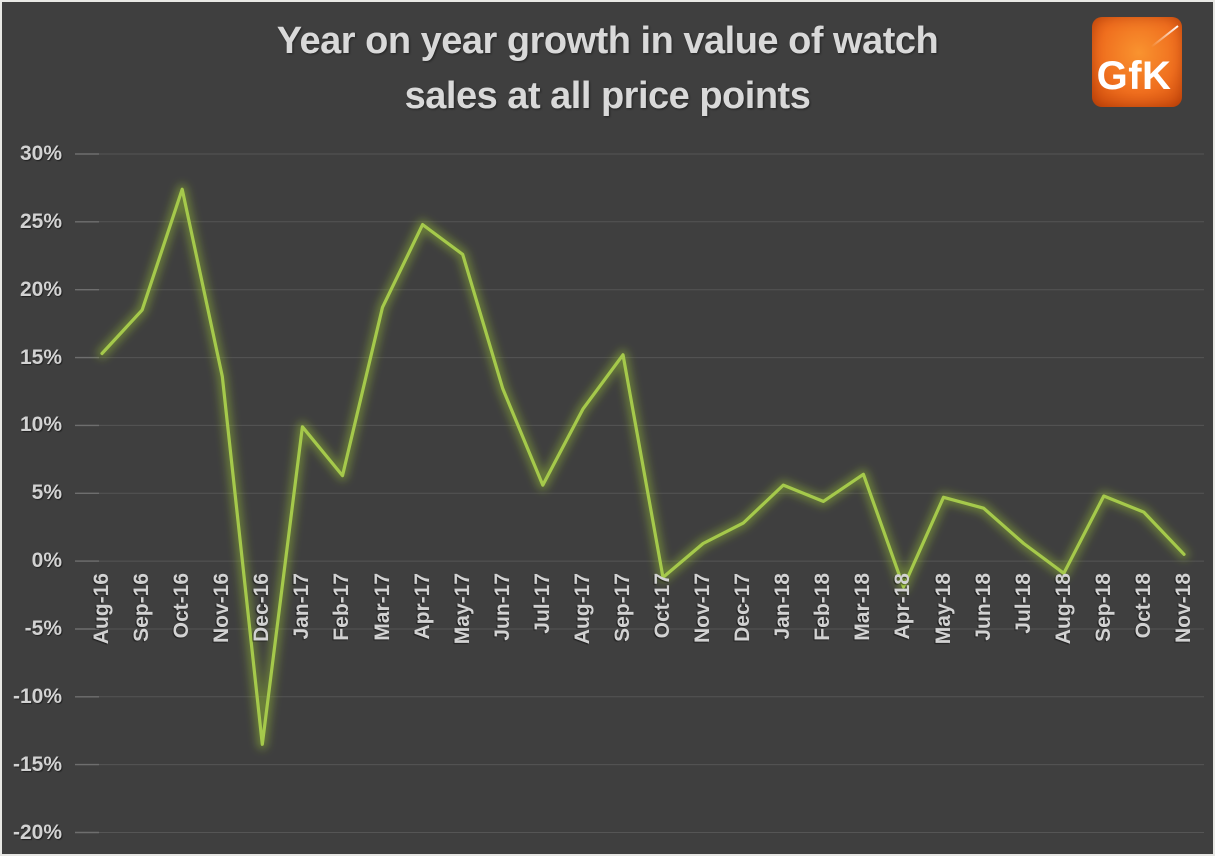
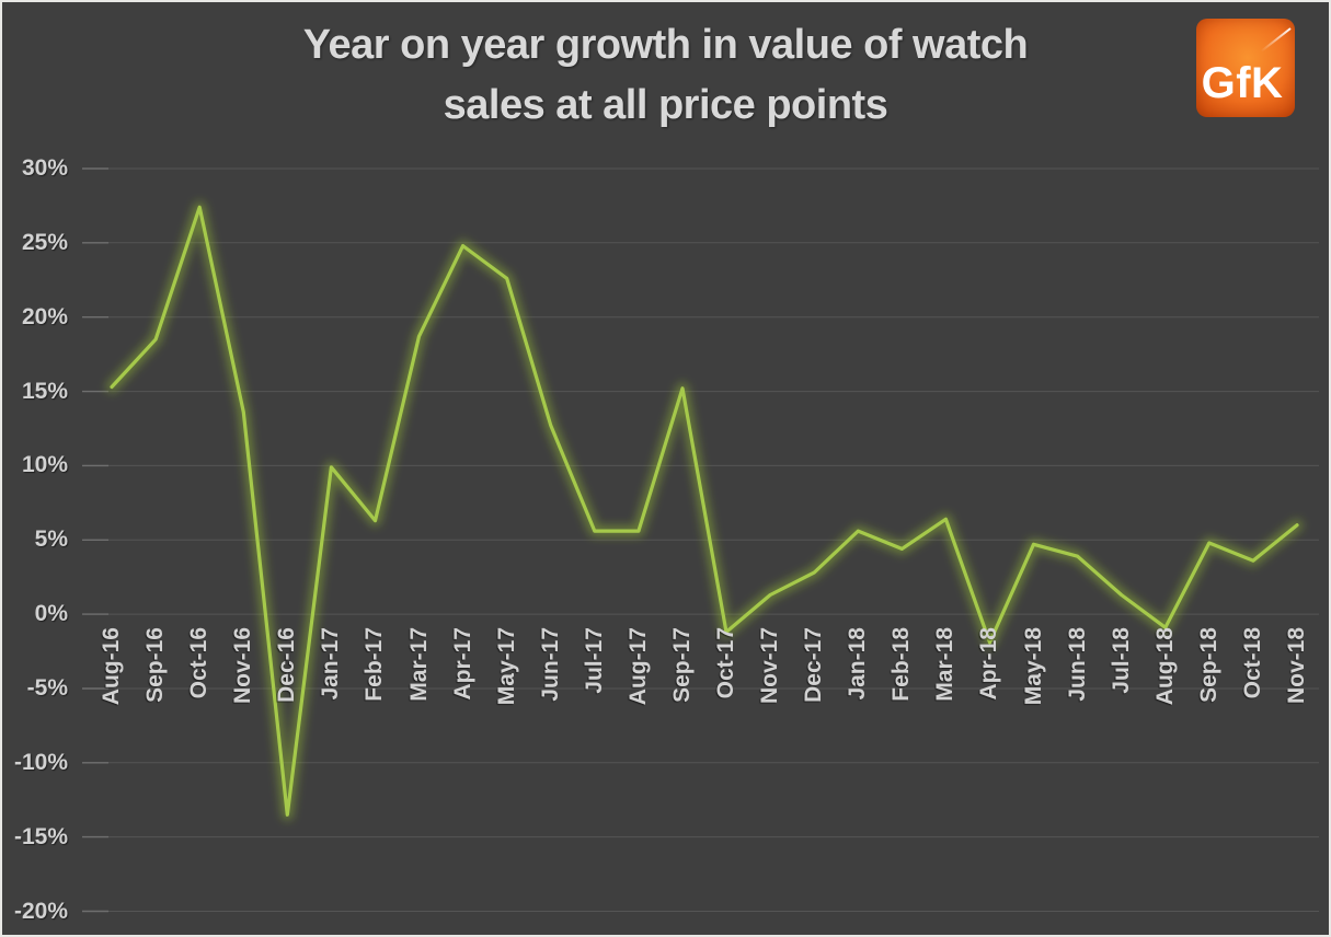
Aug-17: 11.2% -> 5.6%
Nov-18: 0.5% -> 6.0%
